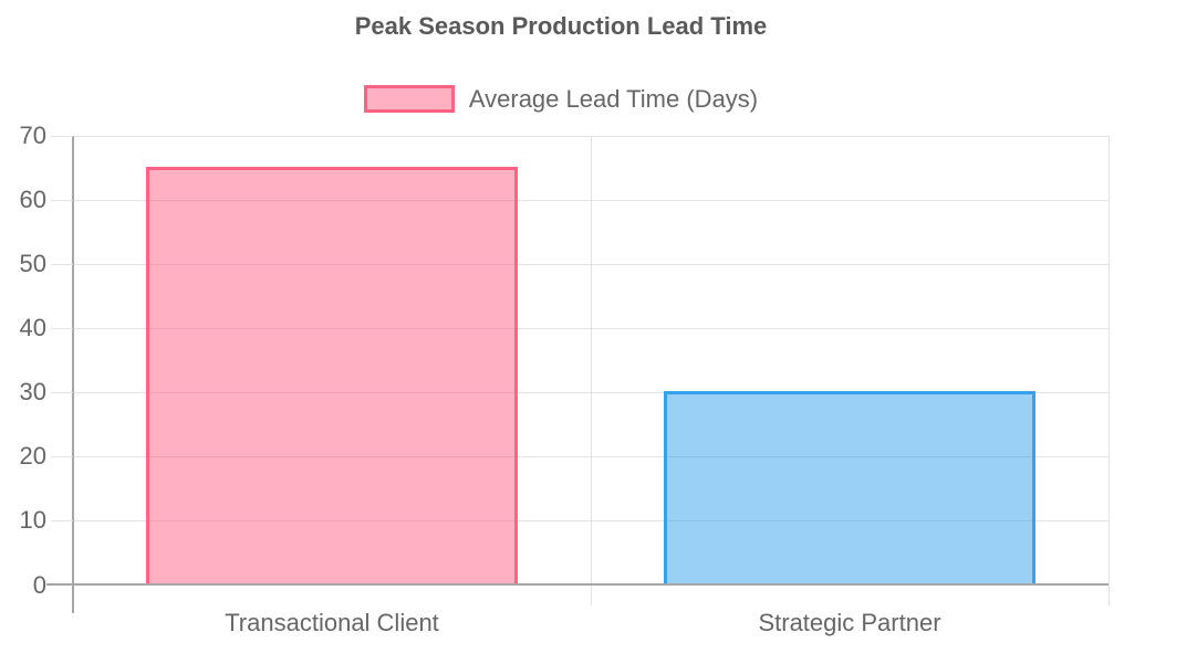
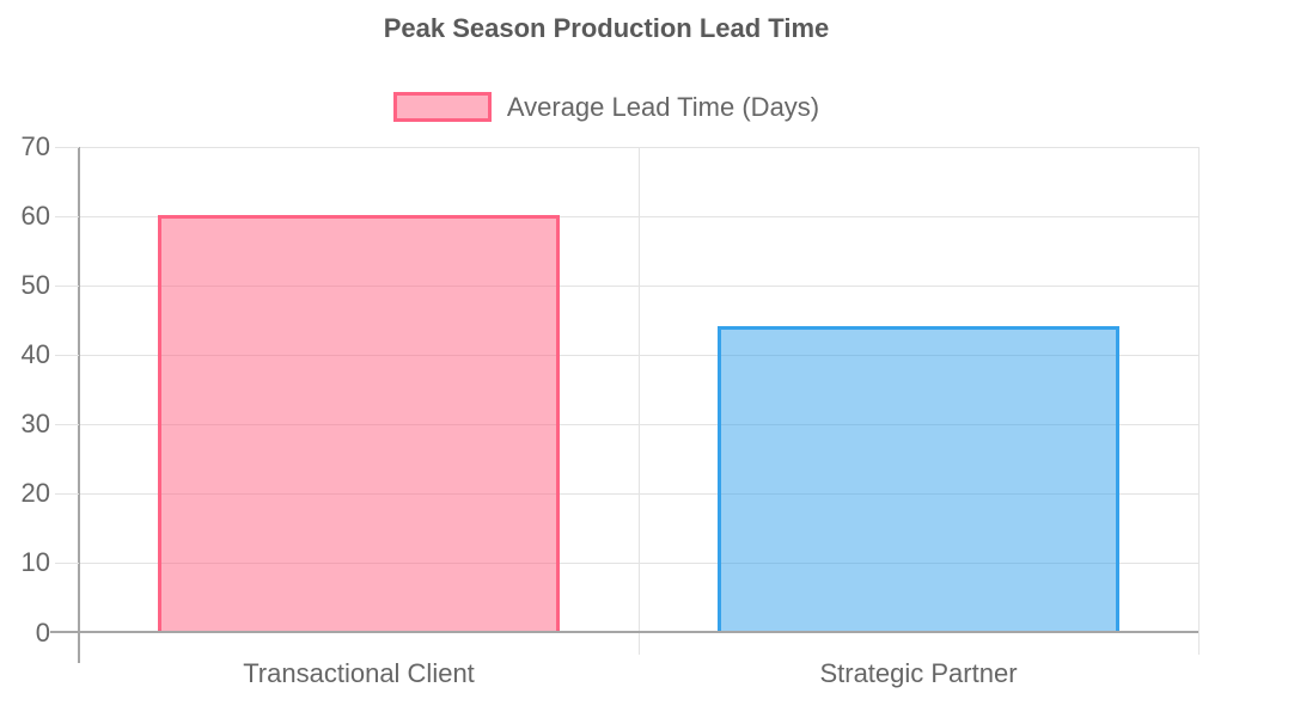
Transactional Client: 65 -> 60
Strategic Partner: 30 -> 44
